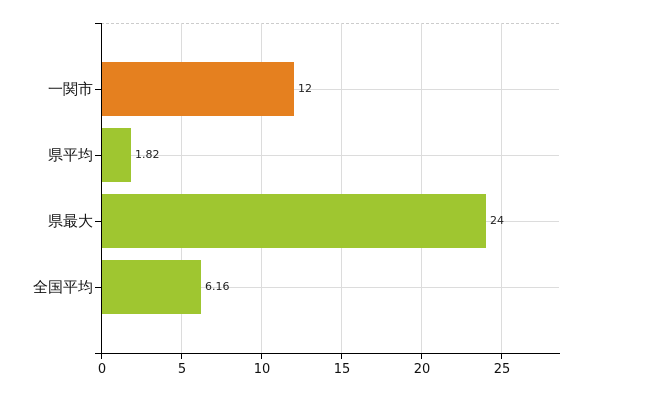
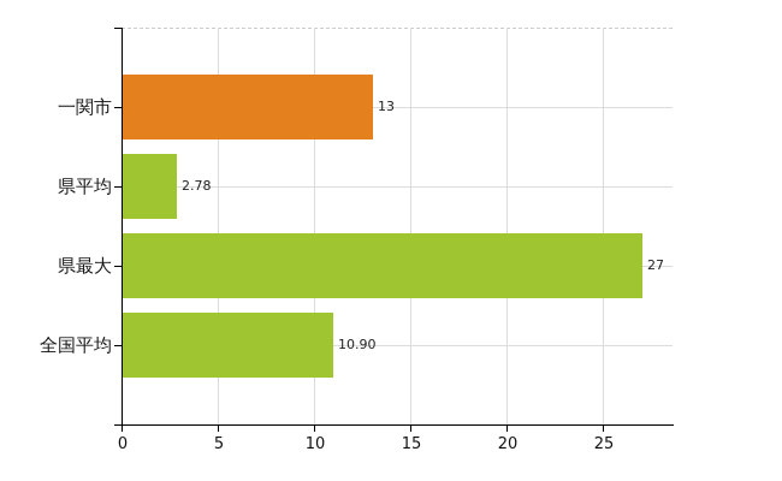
一関市: 12 -> 13
県平均: 1.82 -> 2.78
県最大: 24 -> 27
全国平均: 6.16 -> 10.90
